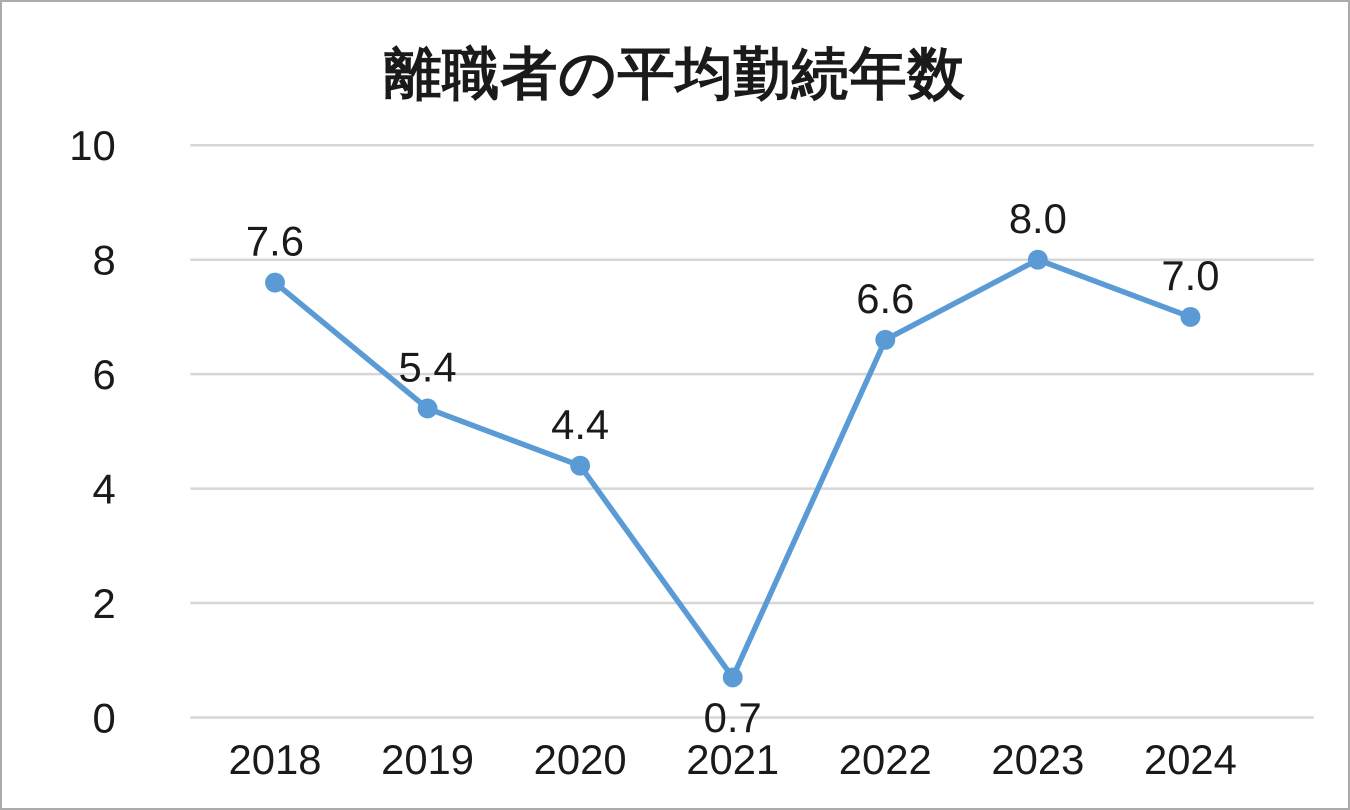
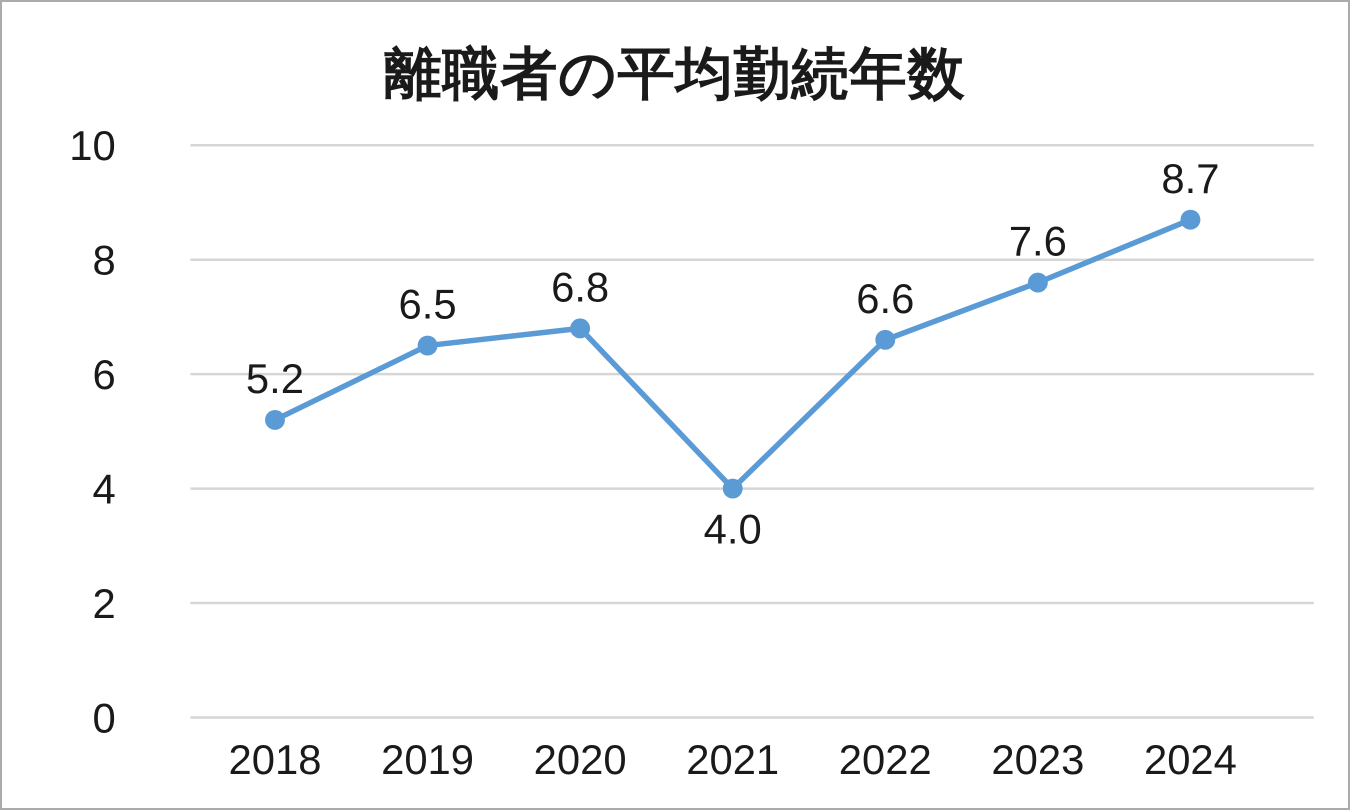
2018: 7.6 -> 5.2
2019: 5.4 -> 6.5
2020: 4.4 -> 6.8
2021: 0.7 -> 4.0
2023: 8.0 -> 7.6
2024: 7.0 -> 8.7
